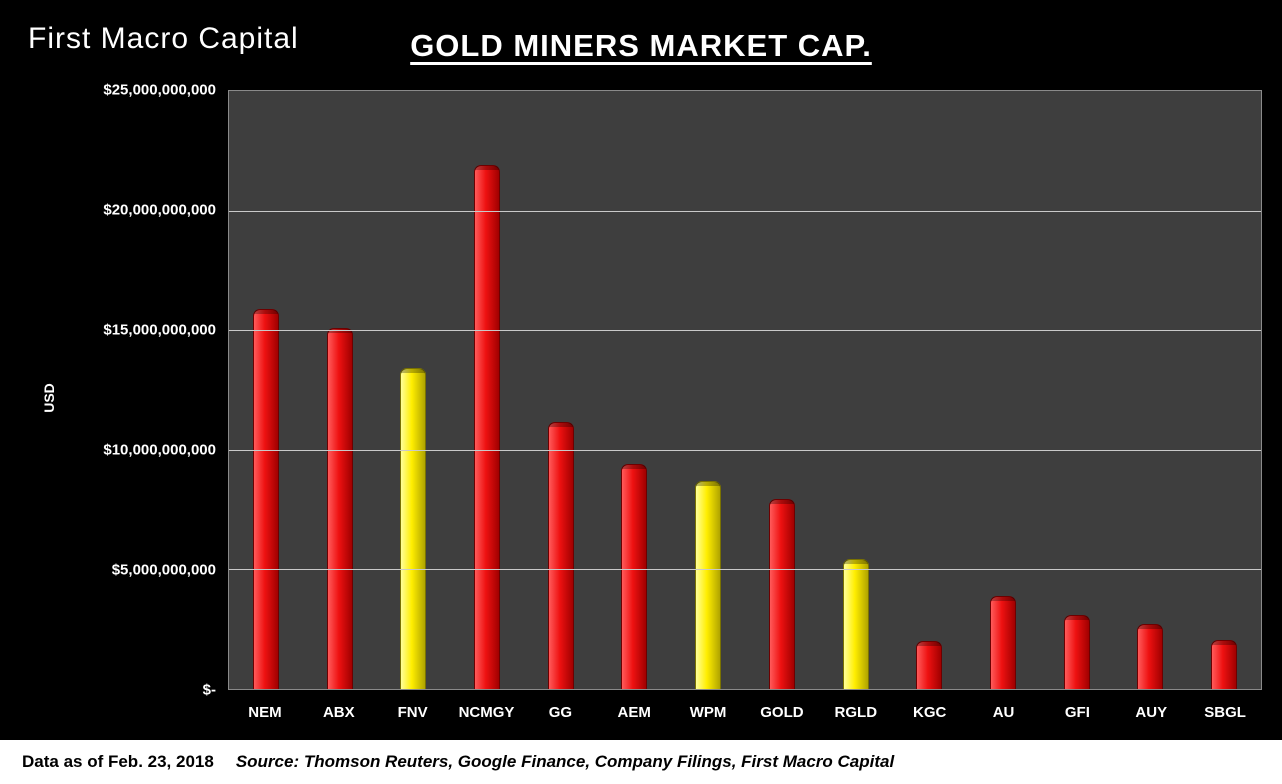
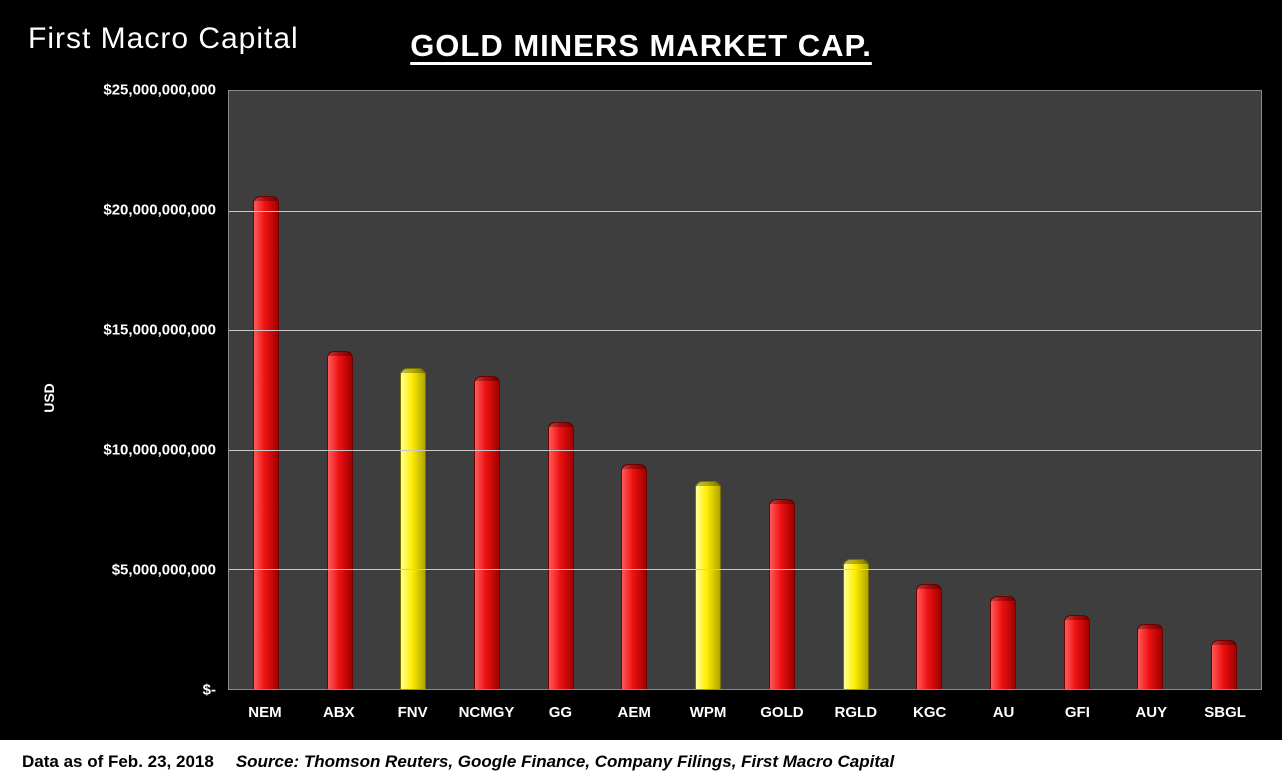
NEM: $15900000000 -> $20600000000
ABX: $15100000000 -> $14200000000
NCMGY: $21900000000 -> $13100000000
KGC: $2000000000 -> $4400000000
